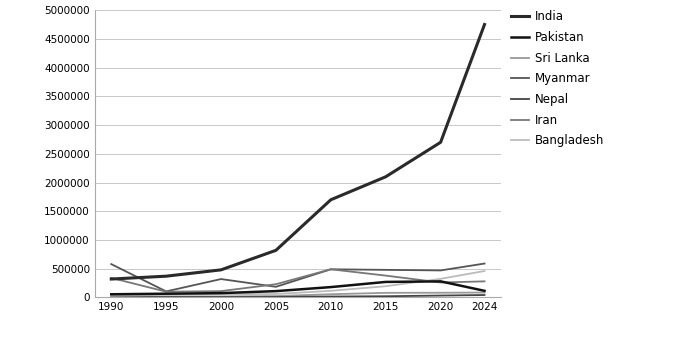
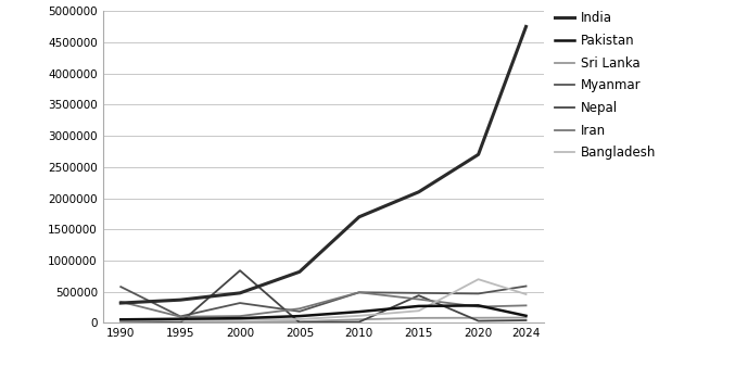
Nepal/2000: 10000 -> 840000
Nepal/2015: 20000 -> 440000
Bangladesh/2020: 320000 -> 700000
